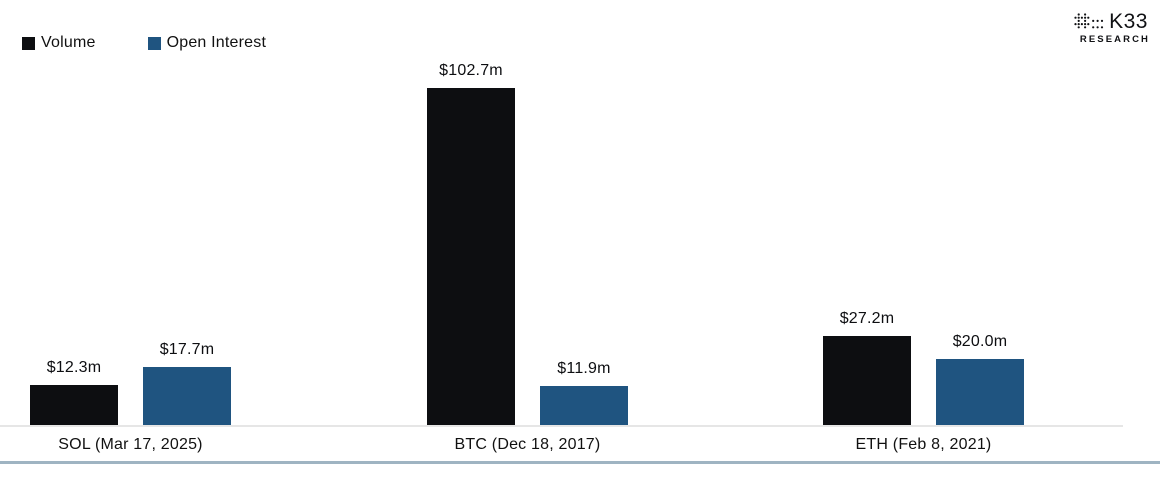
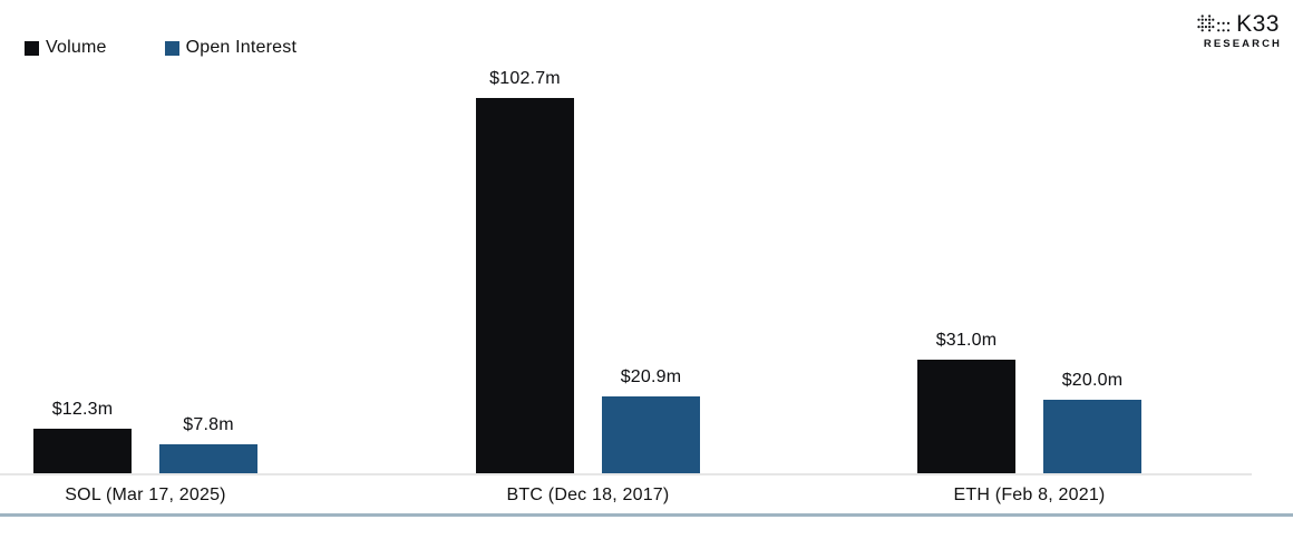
Open Interest/SOL (Mar 17, 2025): $17.7m -> $7.8m
Open Interest/BTC (Dec 18, 2017): $11.9m -> $20.9m
Volume/ETH (Feb 8, 2021): $27.2m -> $31.0m
